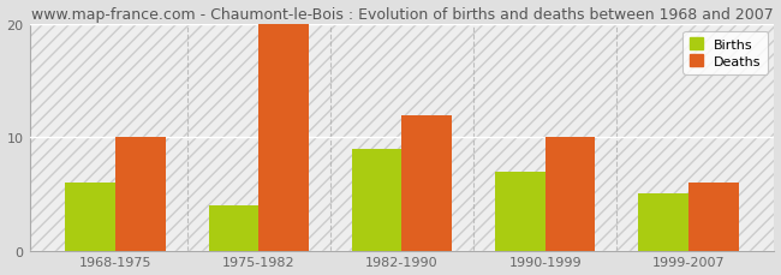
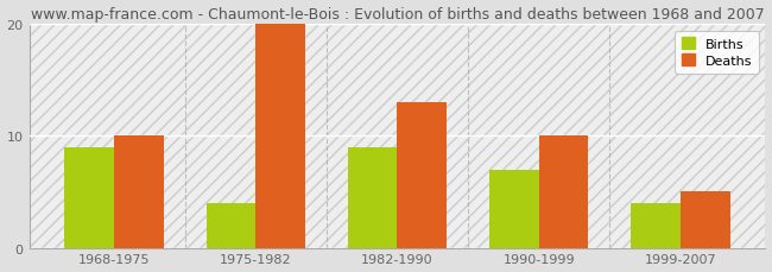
Births/1968-1975: 6 -> 9
Deaths/1982-1990: 12 -> 13
Births/1999-2007: 5 -> 4
Deaths/1999-2007: 6 -> 5
